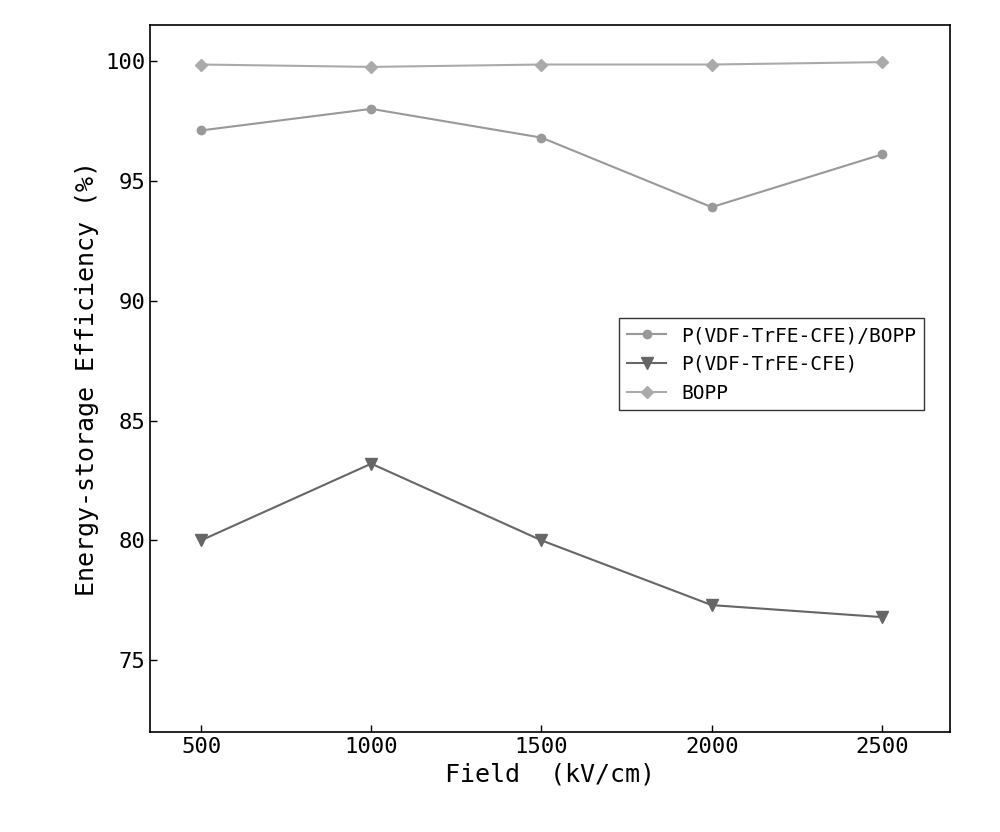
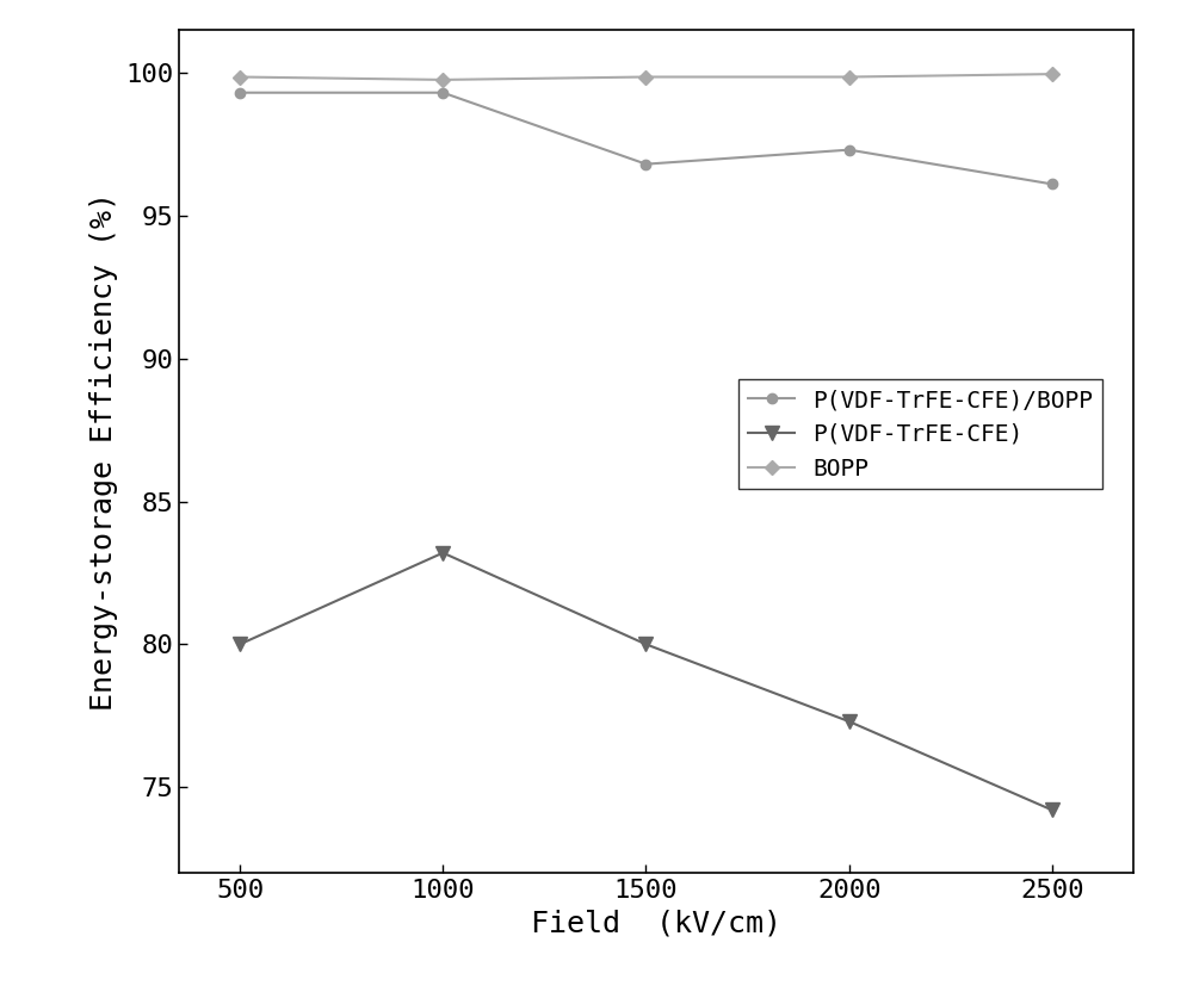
P(VDF-TrFE-CFE)/BOPP/500: 97.1 -> 99.3
P(VDF-TrFE-CFE)/BOPP/1000: 98.0 -> 99.3
P(VDF-TrFE-CFE)/BOPP/2000: 93.9 -> 97.3
P(VDF-TrFE-CFE)/2500: 76.8 -> 74.2
